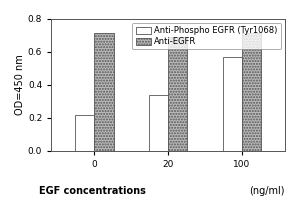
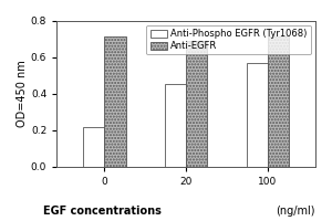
Anti-Phospho EGFR (Tyr1068)/20: 0.34 -> 0.45
